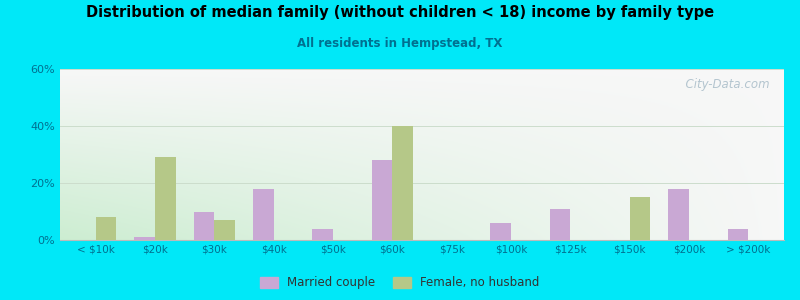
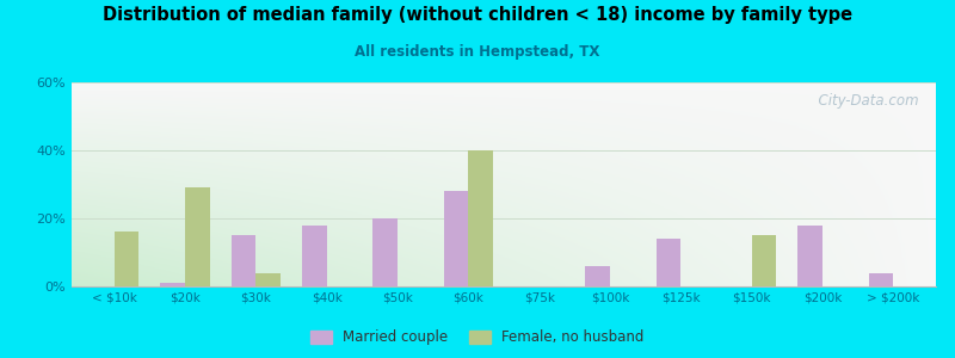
Female, no husband/< $10k: 8% -> 16%
Married couple/$30k: 10% -> 15%
Female, no husband/$30k: 7% -> 4%
Married couple/$50k: 4% -> 20%
Married couple/$125k: 11% -> 14%
